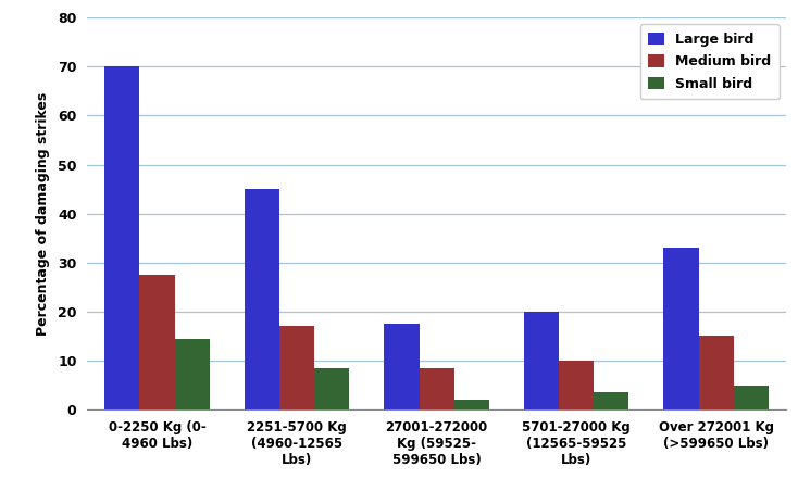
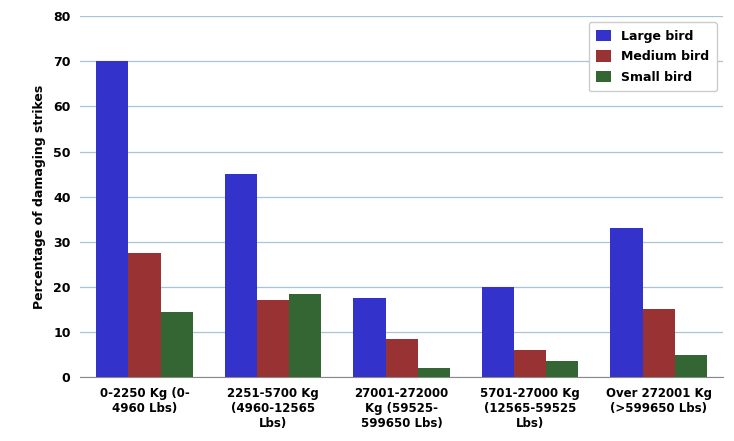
Small bird/2251-5700 Kg (4960-12565 Lbs): 8.5 -> 18.5
Medium bird/5701-27000 Kg (12565-59525 Lbs): 10.0 -> 6.0
